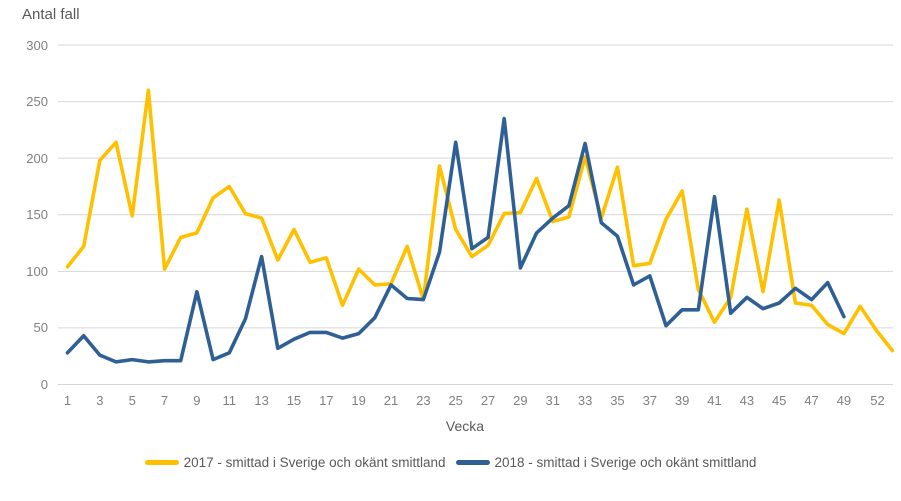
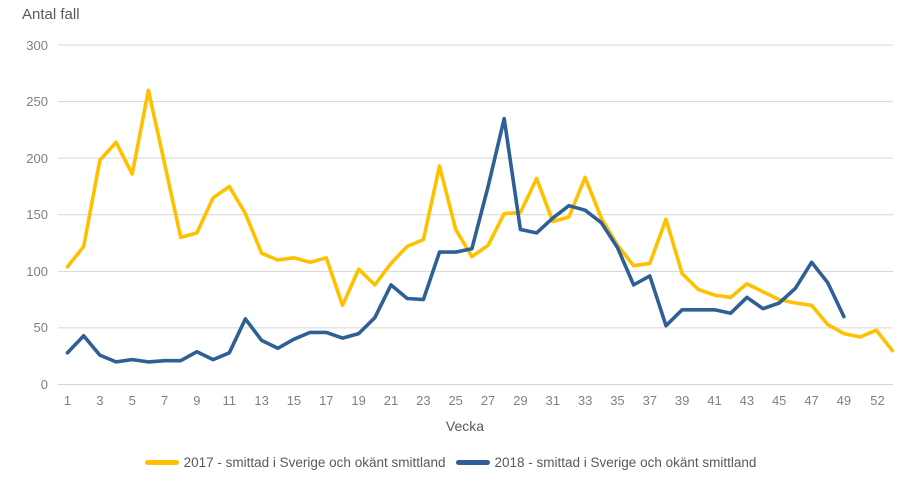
2017 - smittad i Sverige och okänt smittland/5: 149 -> 186
2017 - smittad i Sverige och okänt smittland/7: 102 -> 195
2018 - smittad i Sverige och okänt smittland/9: 82 -> 29
2017 - smittad i Sverige och okänt smittland/13: 147 -> 116
2018 - smittad i Sverige och okänt smittland/13: 113 -> 39
2017 - smittad i Sverige och okänt smittland/15: 137 -> 112
2017 - smittad i Sverige och okänt smittland/21: 89 -> 107
2017 - smittad i Sverige och okänt smittland/23: 75 -> 128
2018 - smittad i Sverige och okänt smittland/25: 214 -> 117
2018 - smittad i Sverige och okänt smittland/27: 130 -> 175
2018 - smittad i Sverige och okänt smittland/29: 103 -> 137
2017 - smittad i Sverige och okänt smittland/33: 201 -> 183
2018 - smittad i Sverige och okänt smittland/33: 213 -> 154
2017 - smittad i Sverige och okänt smittland/35: 192 -> 123
2018 - smittad i Sverige och okänt smittland/35: 131 -> 121
2017 - smittad i Sverige och okänt smittland/39: 171 -> 98
2017 - smittad i Sverige och okänt smittland/41: 55 -> 79
2018 - smittad i Sverige och okänt smittland/41: 166 -> 66
2017 - smittad i Sverige och okänt smittland/43: 155 -> 89
2017 - smittad i Sverige och okänt smittland/45: 163 -> 75
2018 - smittad i Sverige och okänt smittland/47: 75 -> 108
2017 - smittad i Sverige och okänt smittland/50: 69 -> 42
